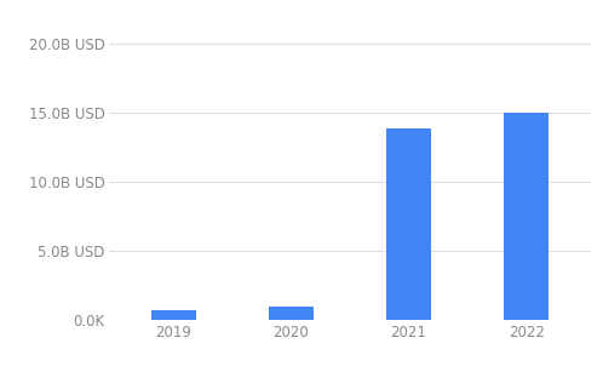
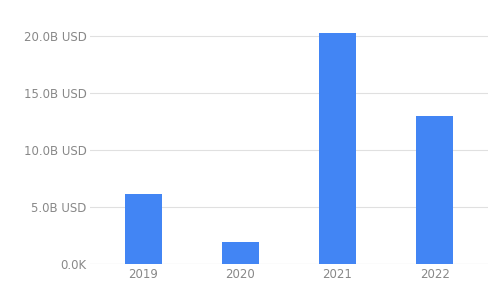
2019: 0.7B USD -> 6.1B USD
2020: 0.9B USD -> 1.9B USD
2021: 13.8B USD -> 20.2B USD
2022: 14.9B USD -> 13.0B USD
